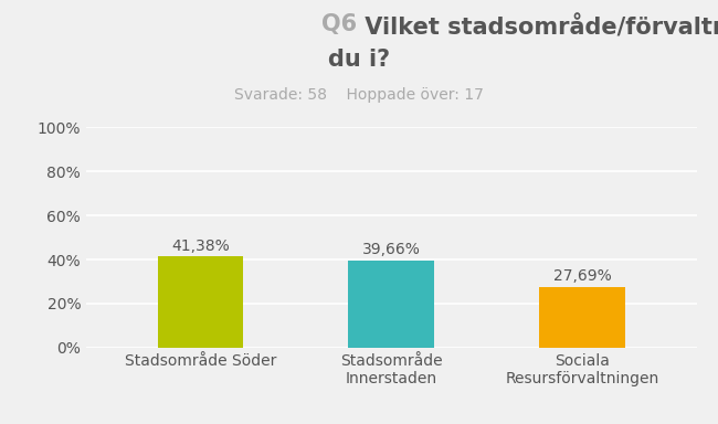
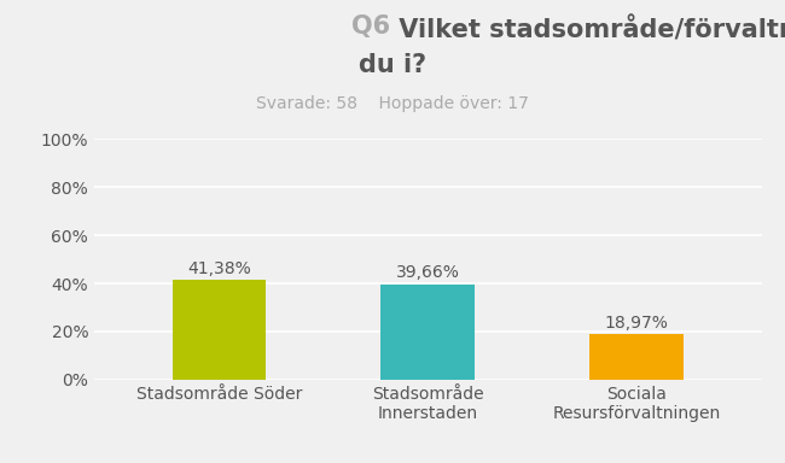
Sociala Resursförvaltningen: 27,69% -> 18,97%
